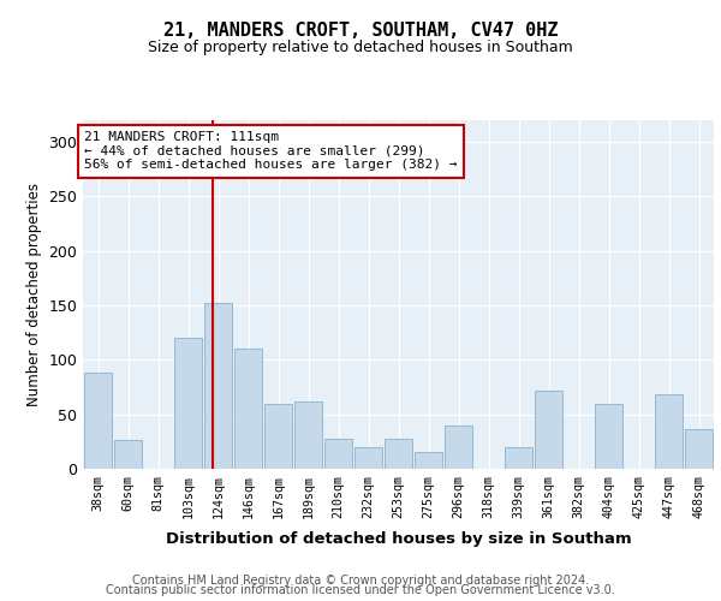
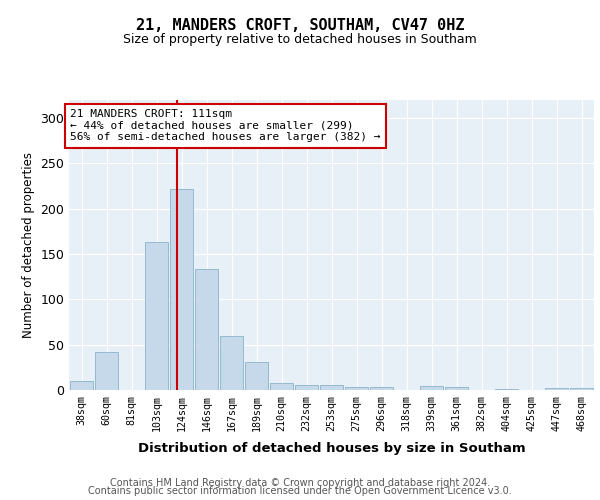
38sqm: 88 -> 10
60sqm: 26 -> 42
103sqm: 120 -> 163
124sqm: 152 -> 222
146sqm: 110 -> 133
189sqm: 62 -> 31
210sqm: 28 -> 8
232sqm: 20 -> 5
253sqm: 28 -> 5
275sqm: 16 -> 3
296sqm: 40 -> 3
339sqm: 20 -> 4
361sqm: 72 -> 3
404sqm: 60 -> 1
447sqm: 68 -> 2
468sqm: 36 -> 2
